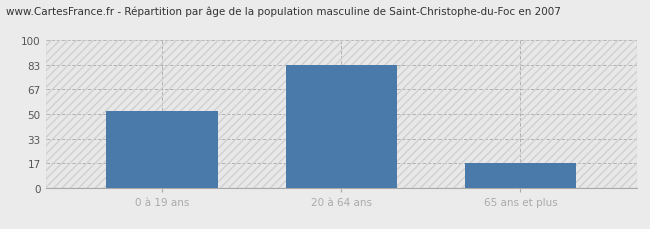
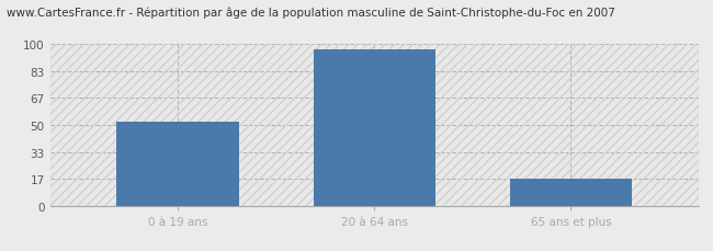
20 à 64 ans: 83 -> 97
